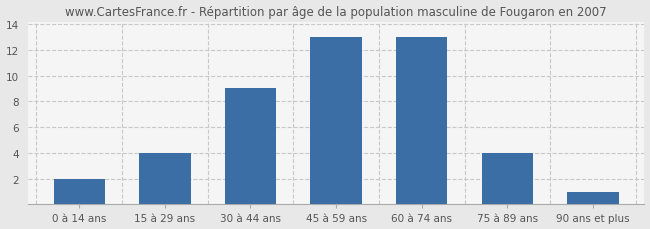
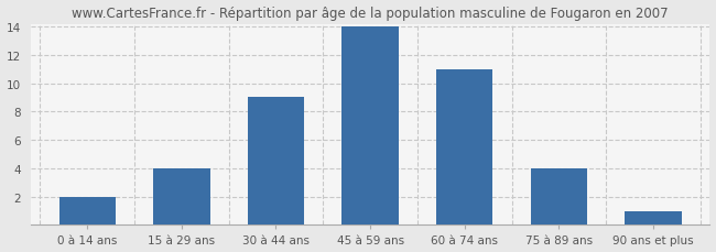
45 à 59 ans: 13 -> 14
60 à 74 ans: 13 -> 11
